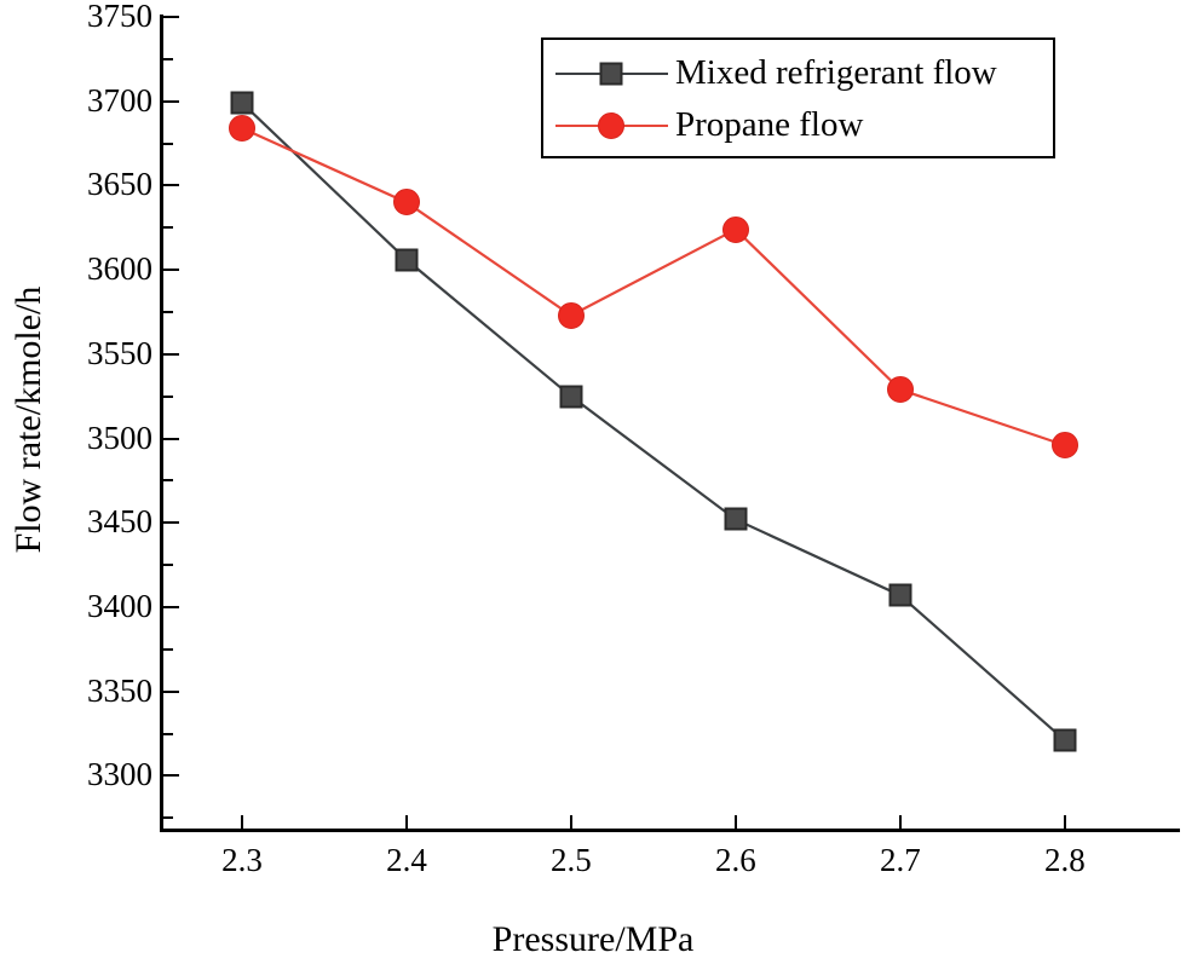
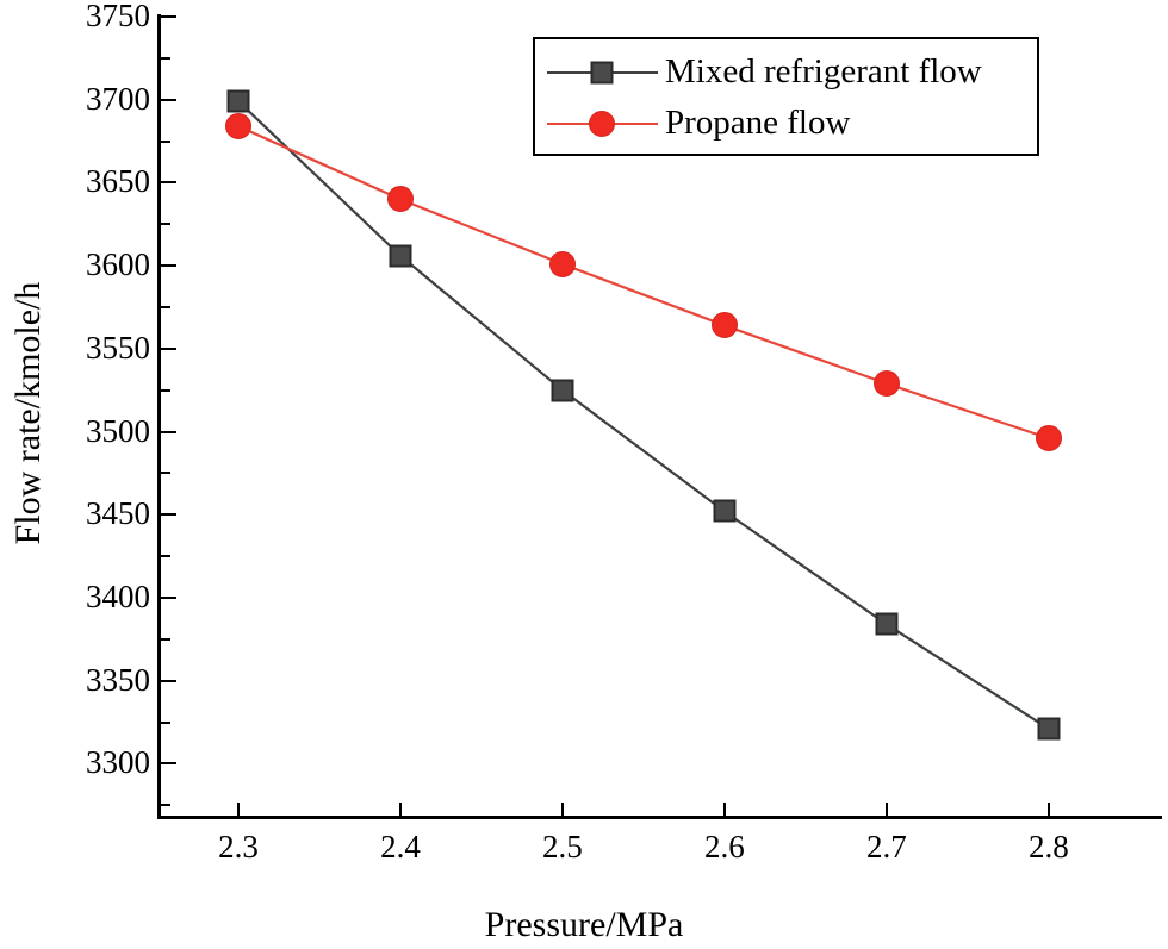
Propane flow/2.5: 3573 -> 3601
Propane flow/2.6: 3624 -> 3564
Mixed refrigerant flow/2.7: 3407 -> 3384
